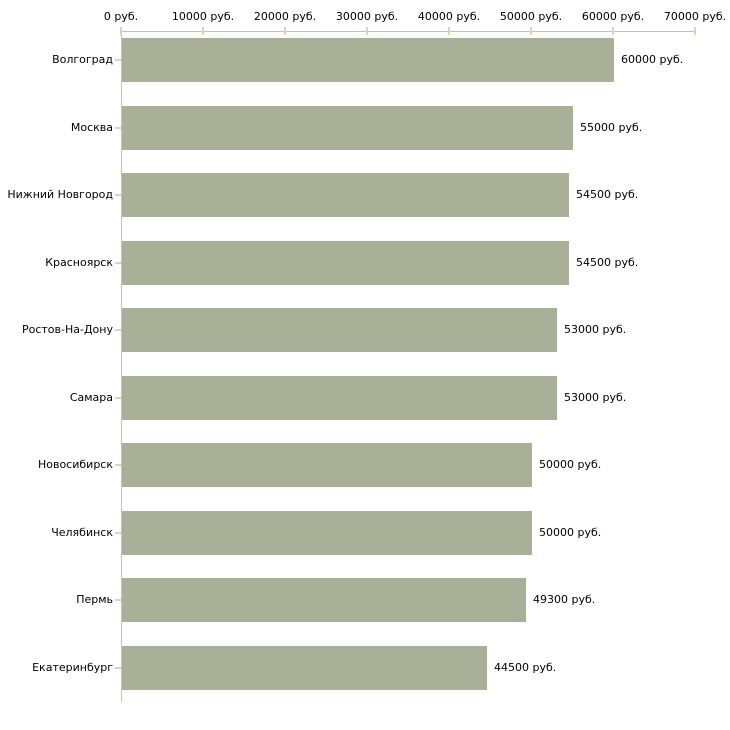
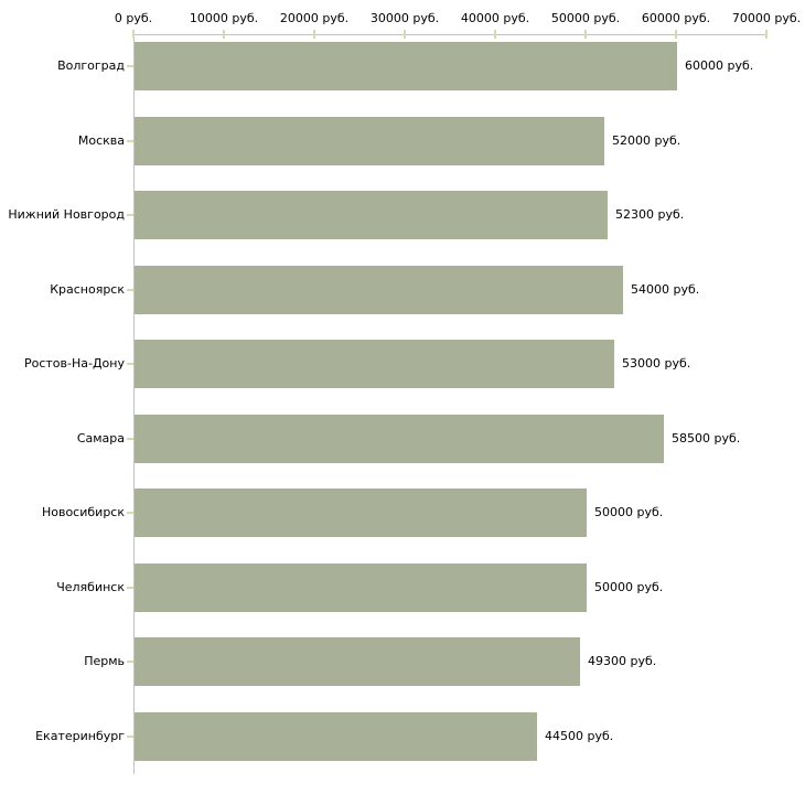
Москва: 55000 -> 52000
Нижний Новгород: 54500 -> 52300
Красноярск: 54500 -> 54000
Самара: 53000 -> 58500
